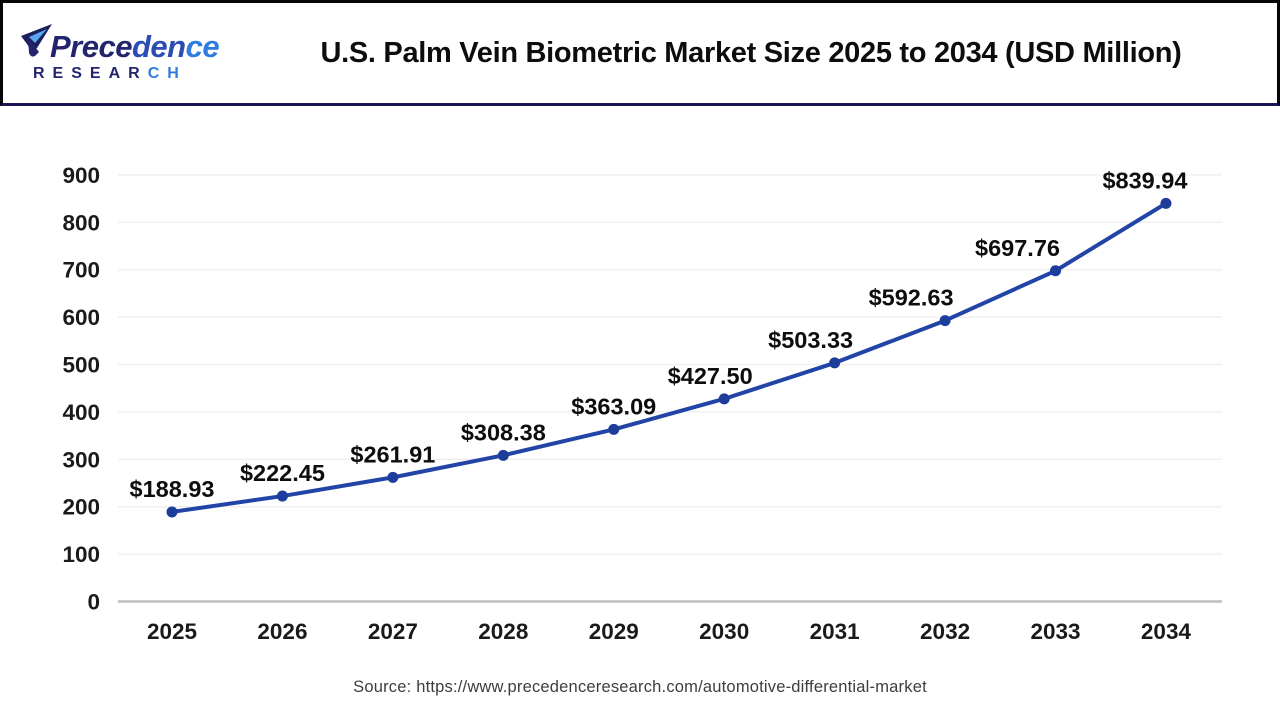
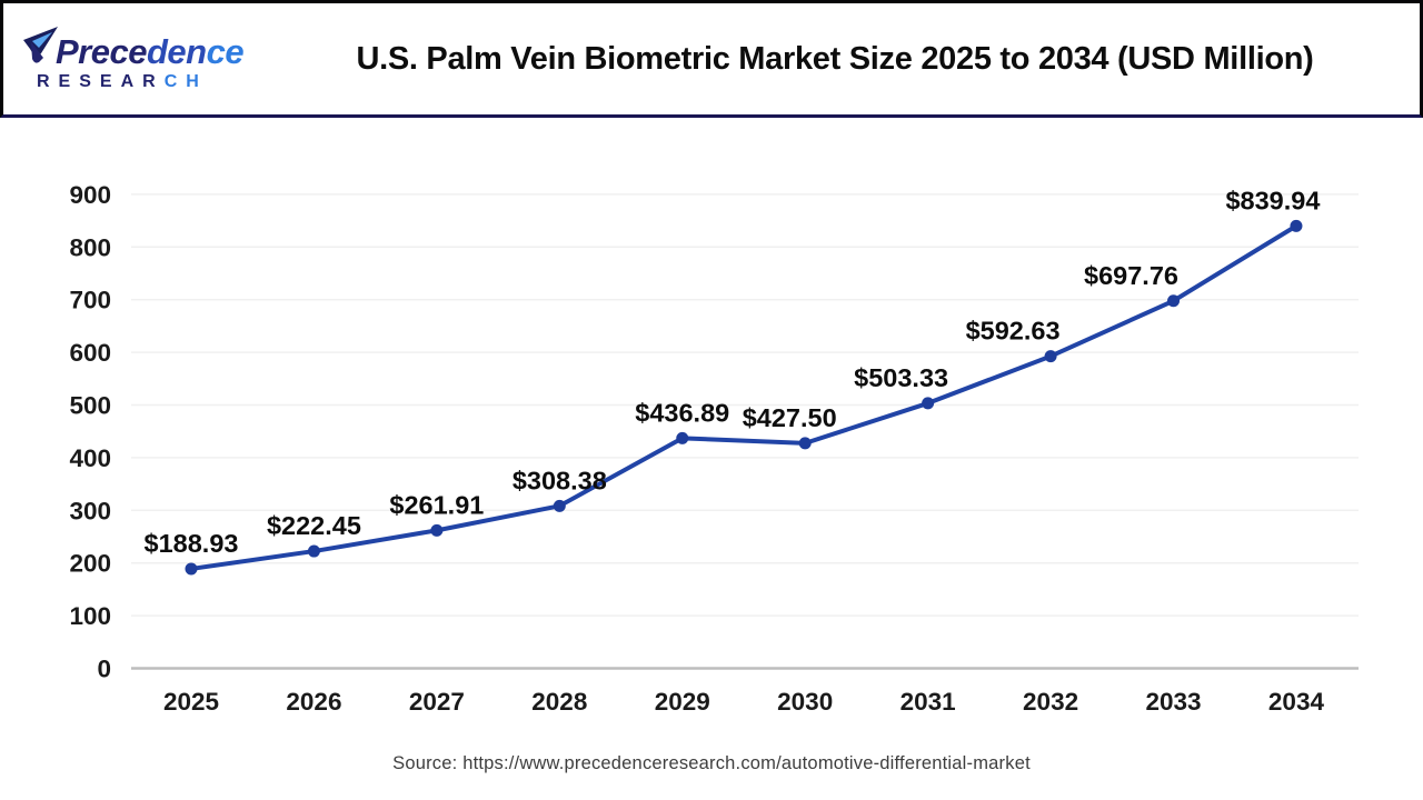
2029: $363.09 -> $436.89
